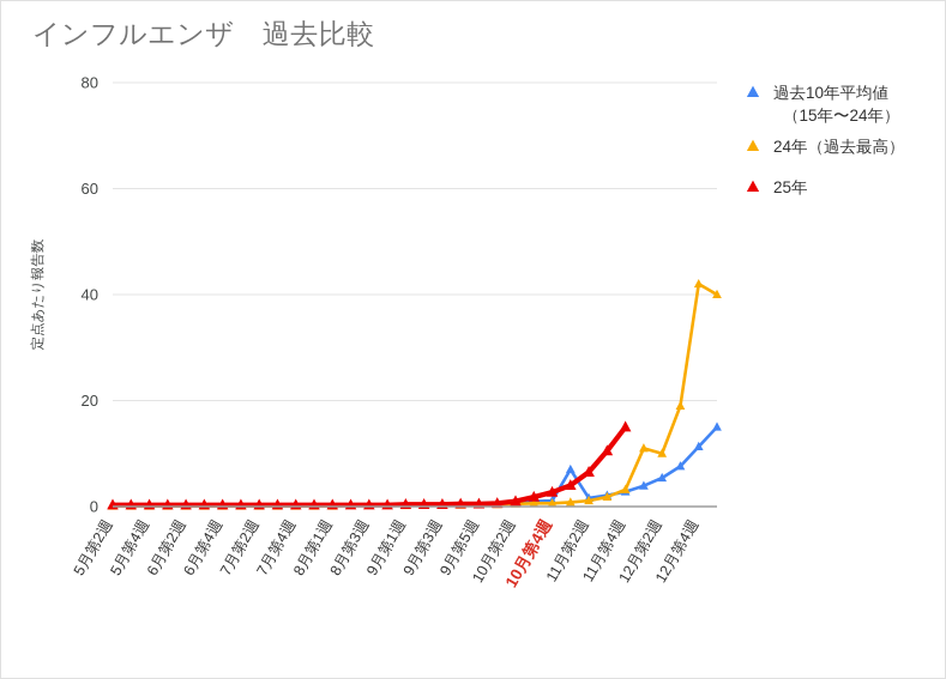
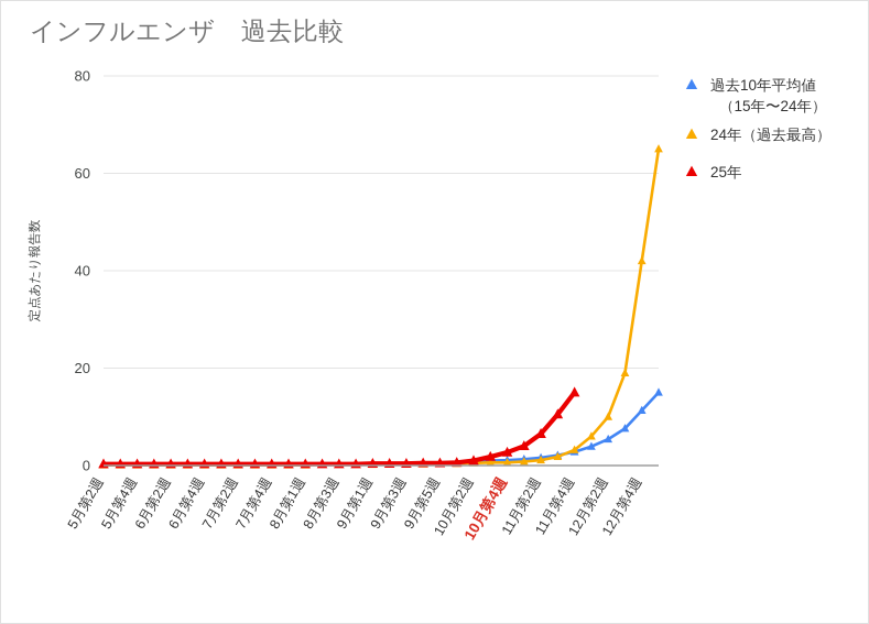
過去10年平均値（15年〜24年）/10月第4週: 7 -> 1
24年（過去最高）/11月第4週: 11 -> 6
24年（過去最高）/12月第4週: 40 -> 65
